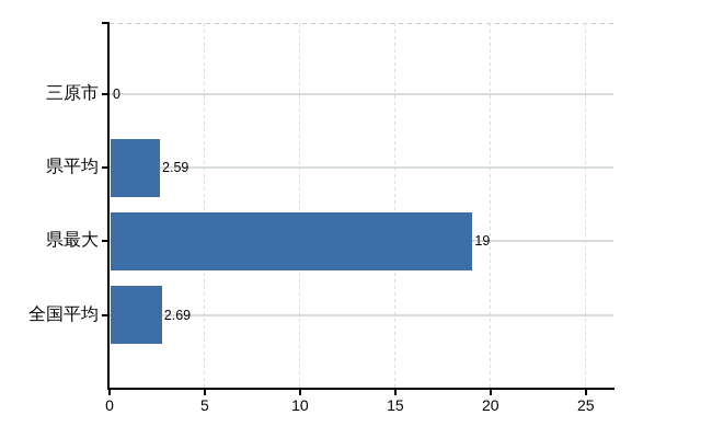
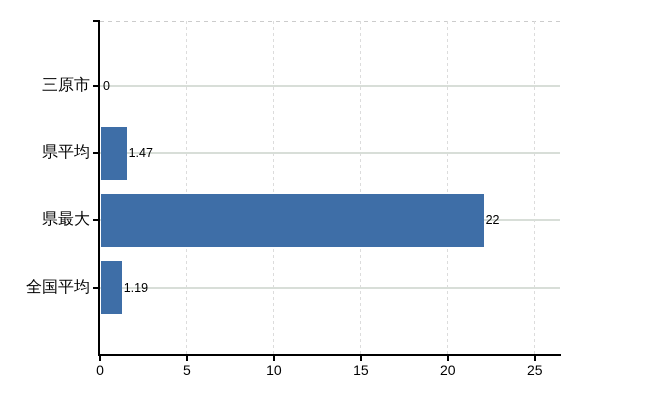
県平均: 2.59 -> 1.47
県最大: 19 -> 22
全国平均: 2.69 -> 1.19
